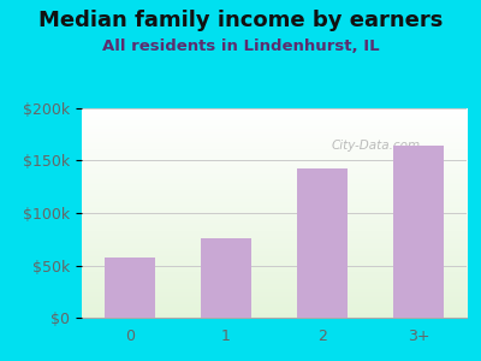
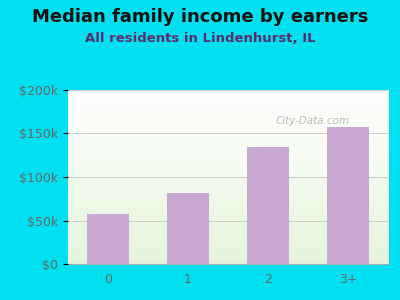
1: $76k -> $82k
2: $142k -> $135k
3+: $164k -> $158k
